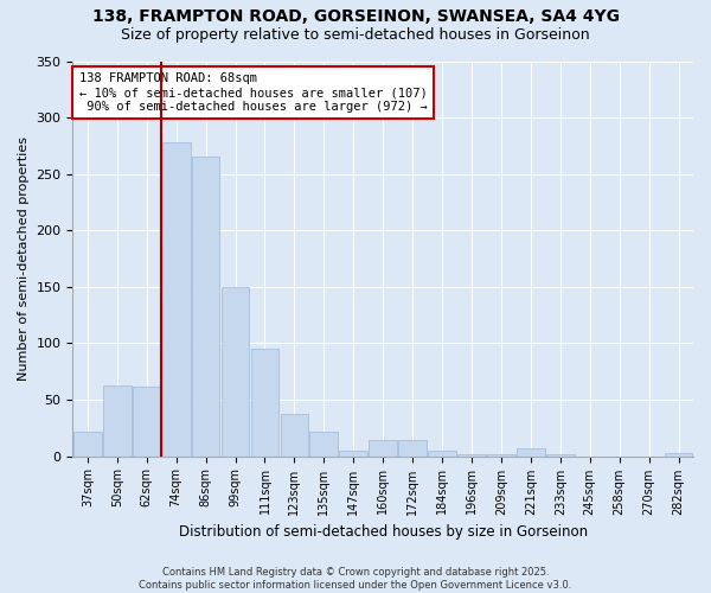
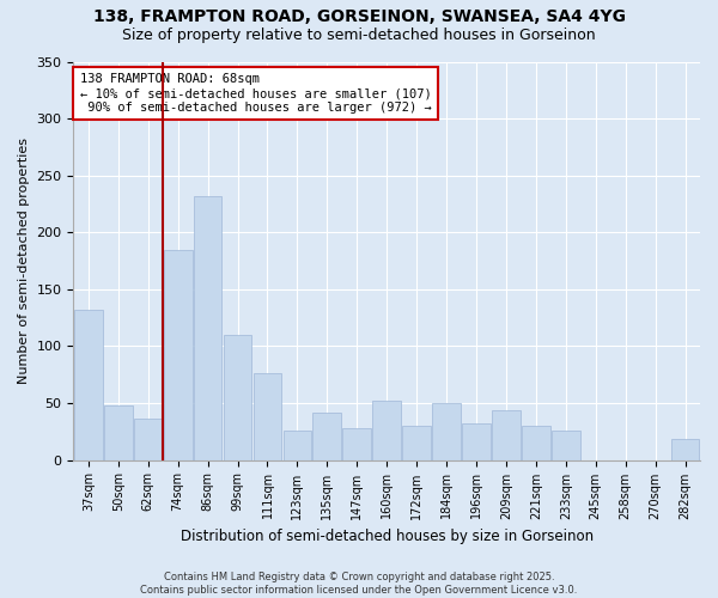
37sqm: 22 -> 132
50sqm: 63 -> 48
62sqm: 62 -> 36
74sqm: 278 -> 184
86sqm: 265 -> 232
99sqm: 150 -> 110
111sqm: 95 -> 76
123sqm: 37 -> 26
135sqm: 22 -> 42
147sqm: 5 -> 28
160sqm: 14 -> 52
172sqm: 14 -> 30
184sqm: 5 -> 50
196sqm: 2 -> 32
209sqm: 2 -> 44
221sqm: 7 -> 30
233sqm: 2 -> 26
282sqm: 3 -> 18
